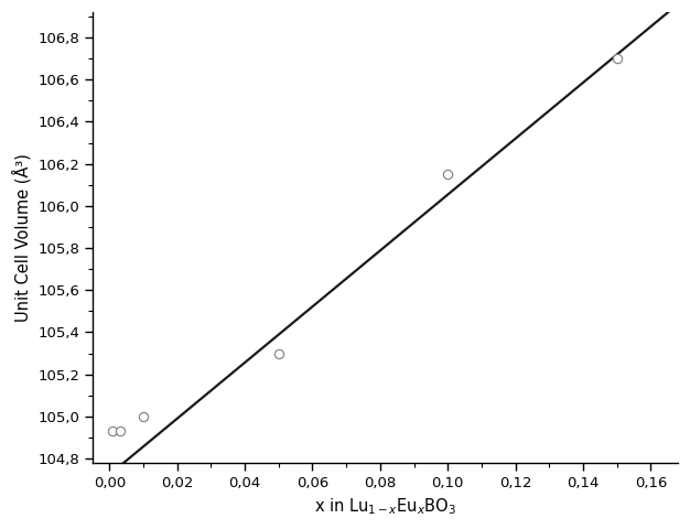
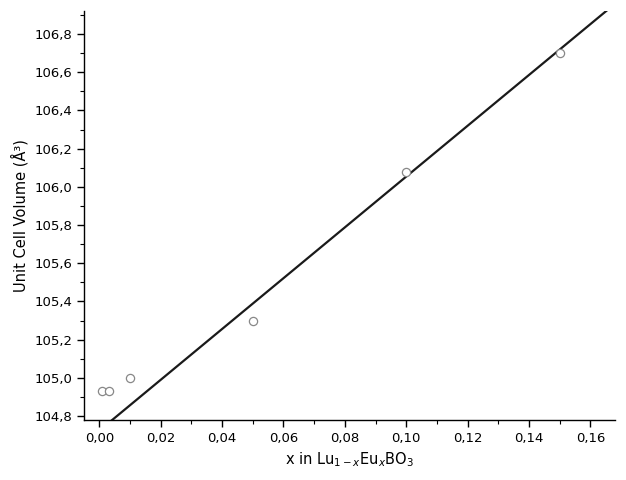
0,10: 106,15 -> 106,08
